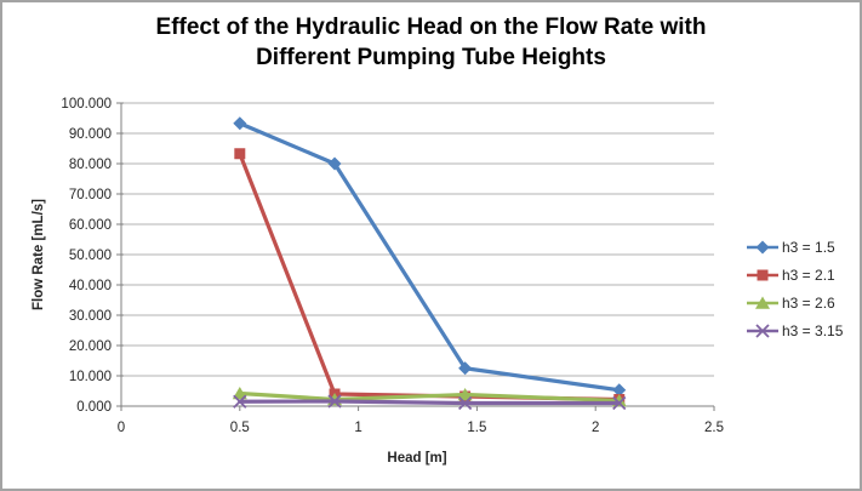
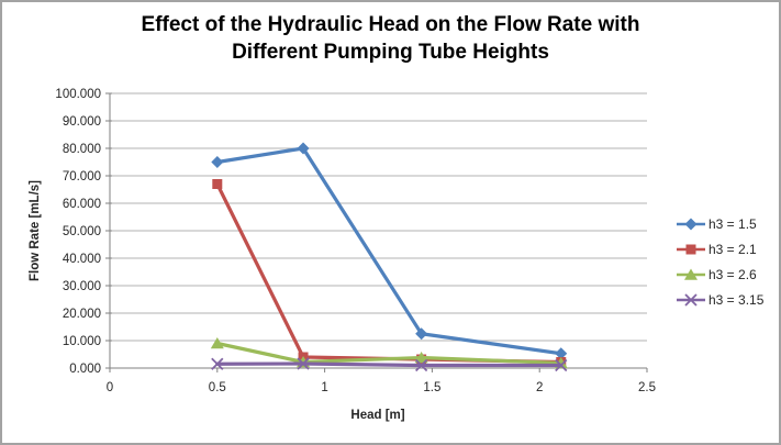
h3 = 1.5/0.5: 93 -> 75
h3 = 2.1/0.5: 83 -> 67
h3 = 2.6/0.5: 4 -> 9
